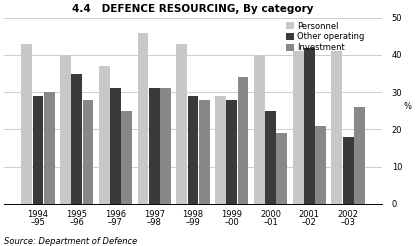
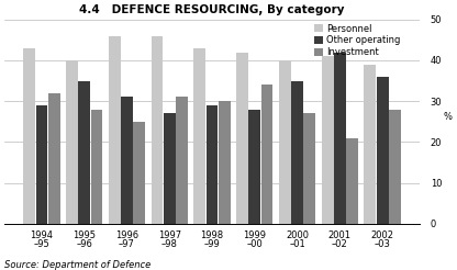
Investment/1994 –95: 30 -> 32
Personnel/1996 –97: 37 -> 46
Other operating/1997 –98: 31 -> 27
Investment/1998 –99: 28 -> 30
Personnel/1999 –00: 29 -> 42
Other operating/2000 –01: 25 -> 35
Investment/2000 –01: 19 -> 27
Personnel/2002 –03: 41 -> 39
Other operating/2002 –03: 18 -> 36
Investment/2002 –03: 26 -> 28
